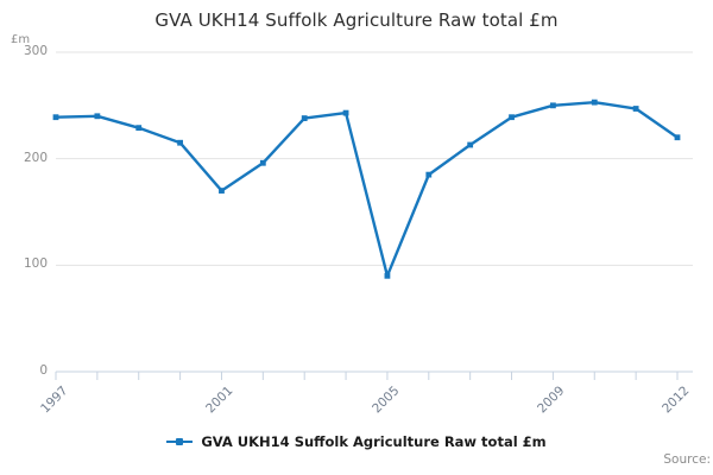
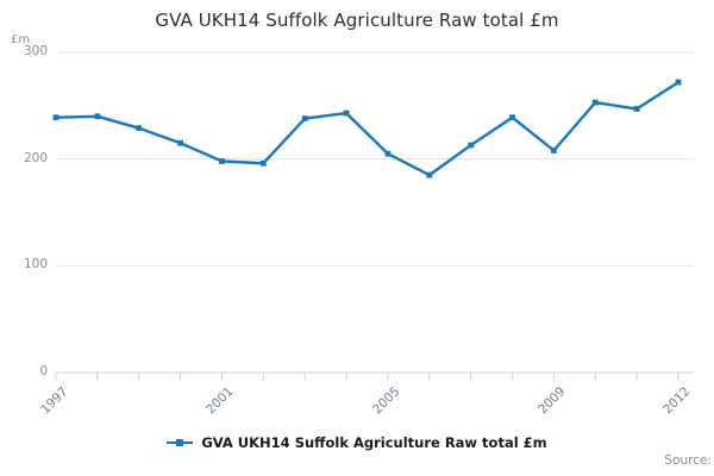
2001: 170 -> 200
2005: 90 -> 200
2009: 250 -> 210
2012: 220 -> 270
